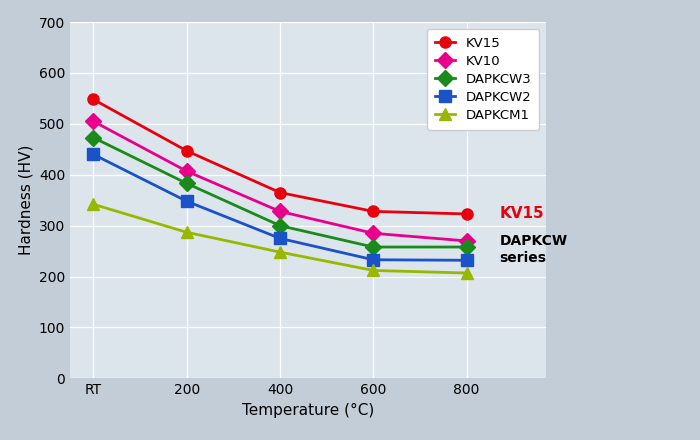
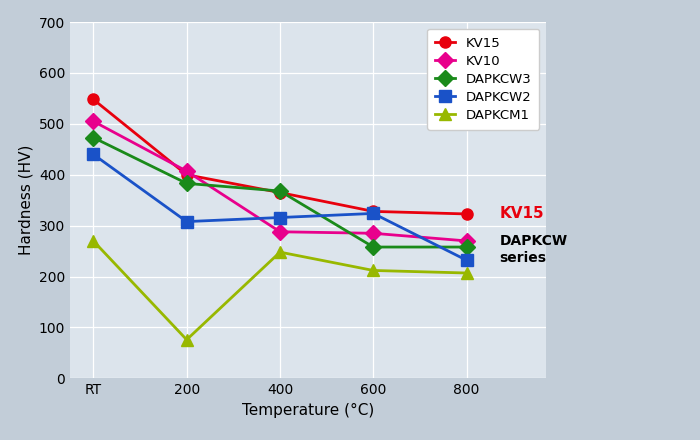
DAPKCM1/RT: 342 -> 270
KV15/200: 447 -> 400
DAPKCW2/200: 348 -> 308
DAPKCM1/200: 287 -> 76
KV10/400: 328 -> 288
DAPKCW3/400: 300 -> 368
DAPKCW2/400: 275 -> 316
DAPKCW2/600: 233 -> 324
